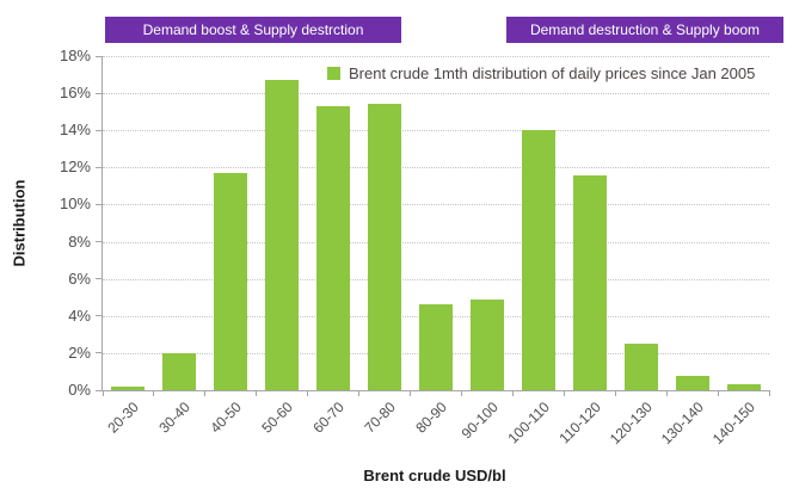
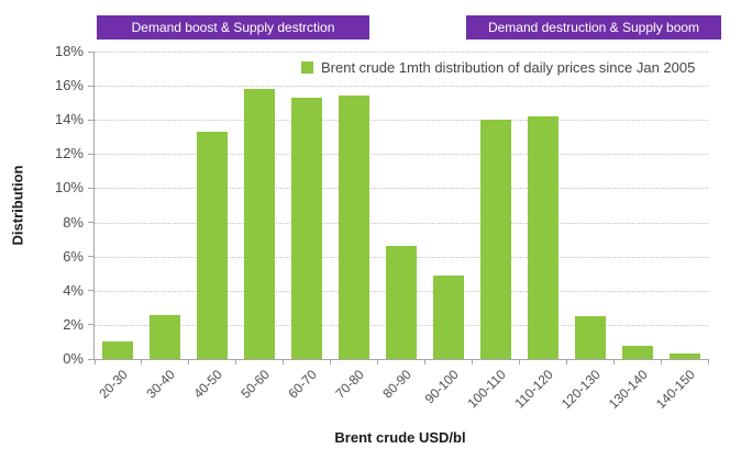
20-30: 0.2% -> 1.0%
30-40: 2.0% -> 2.6%
40-50: 11.7% -> 13.3%
50-60: 16.7% -> 15.8%
80-90: 4.6% -> 6.6%
110-120: 11.6% -> 14.2%
